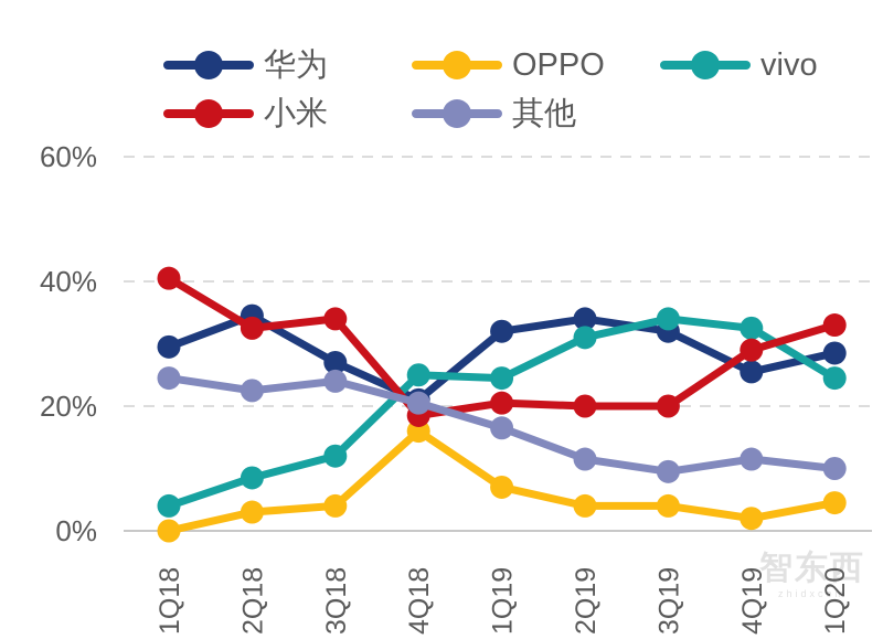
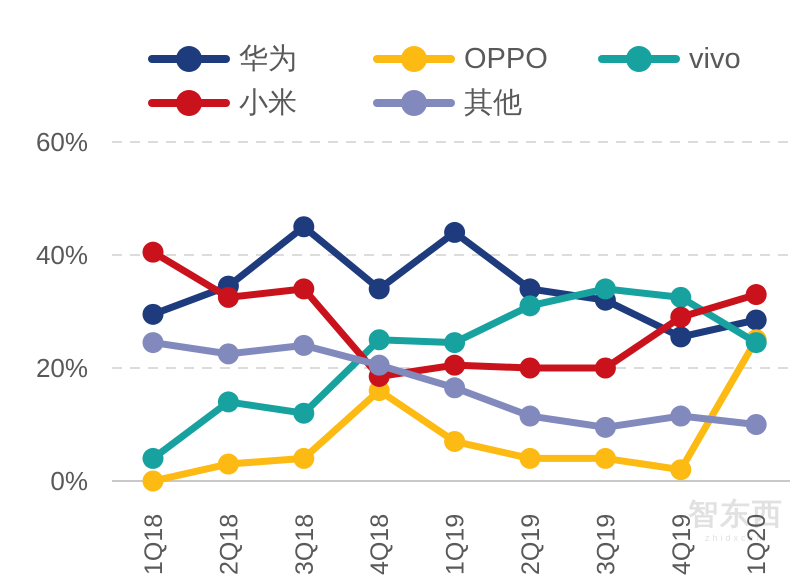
vivo/2Q18: 8% -> 14%
华为/3Q18: 27% -> 45%
华为/4Q18: 21% -> 34%
华为/1Q19: 32% -> 44%
OPPO/1Q20: 4% -> 25%
